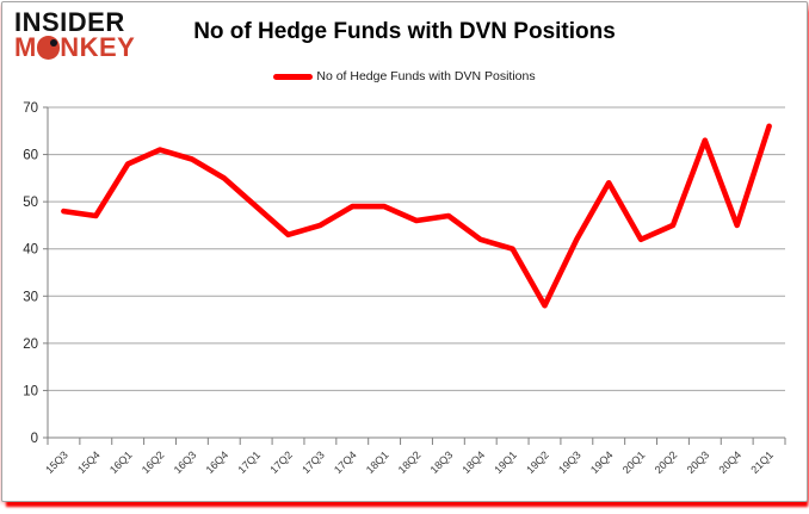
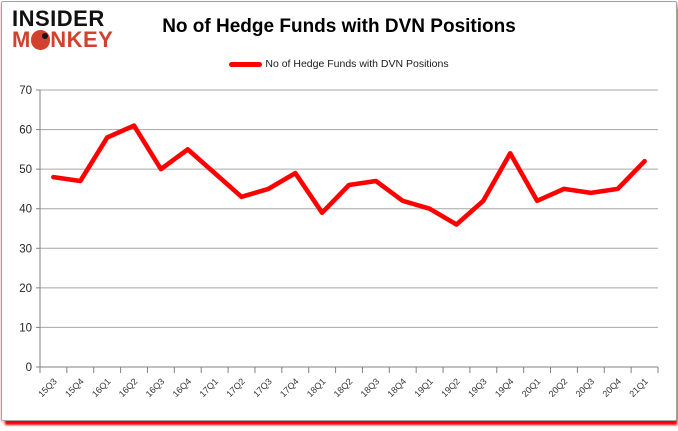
16Q3: 59 -> 50
18Q1: 49 -> 39
19Q2: 28 -> 36
20Q3: 63 -> 44
21Q1: 66 -> 52
